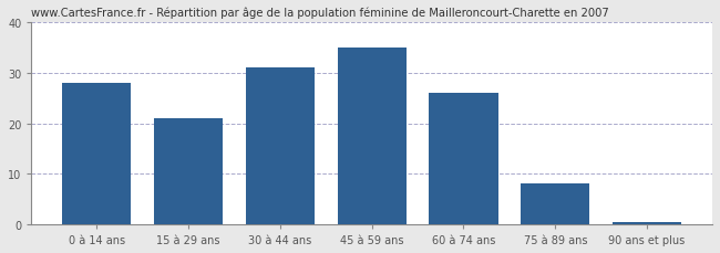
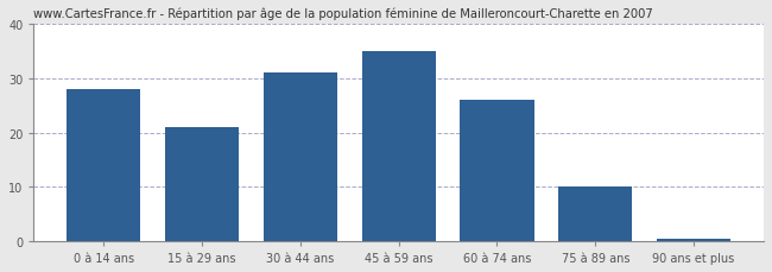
75 à 89 ans: 8.0 -> 10.0
